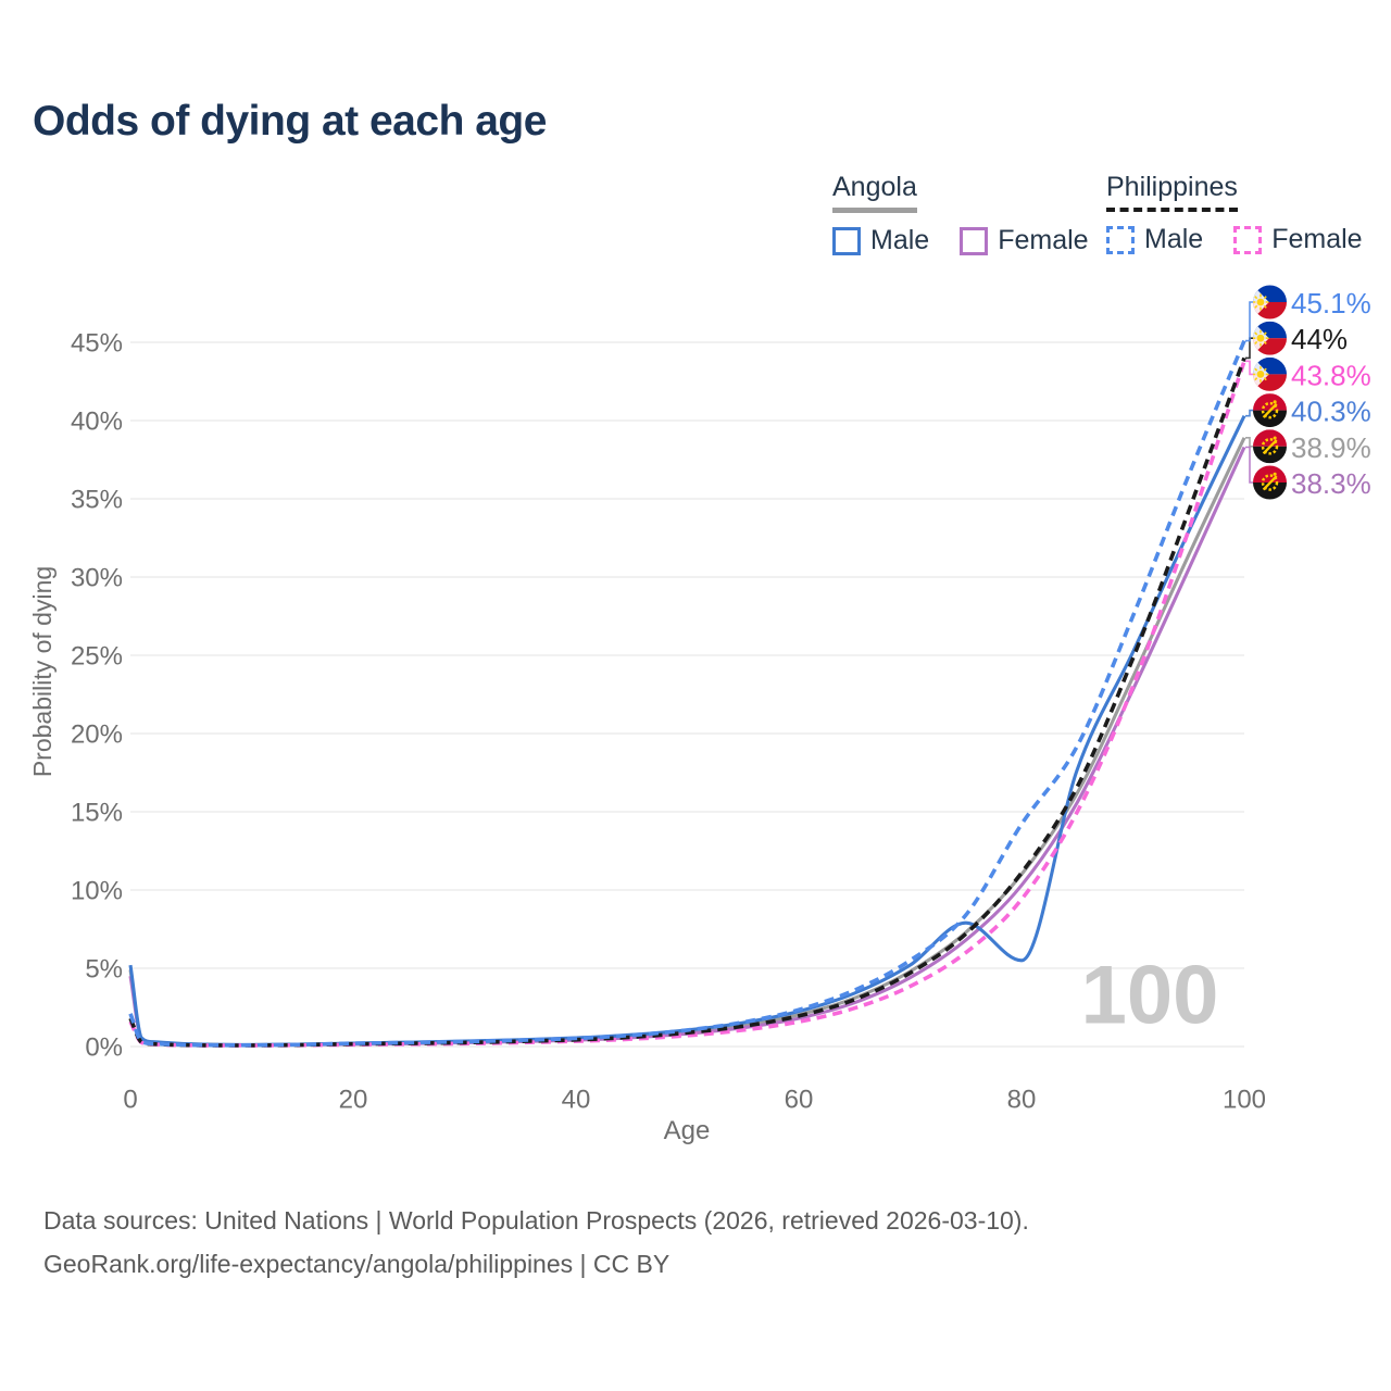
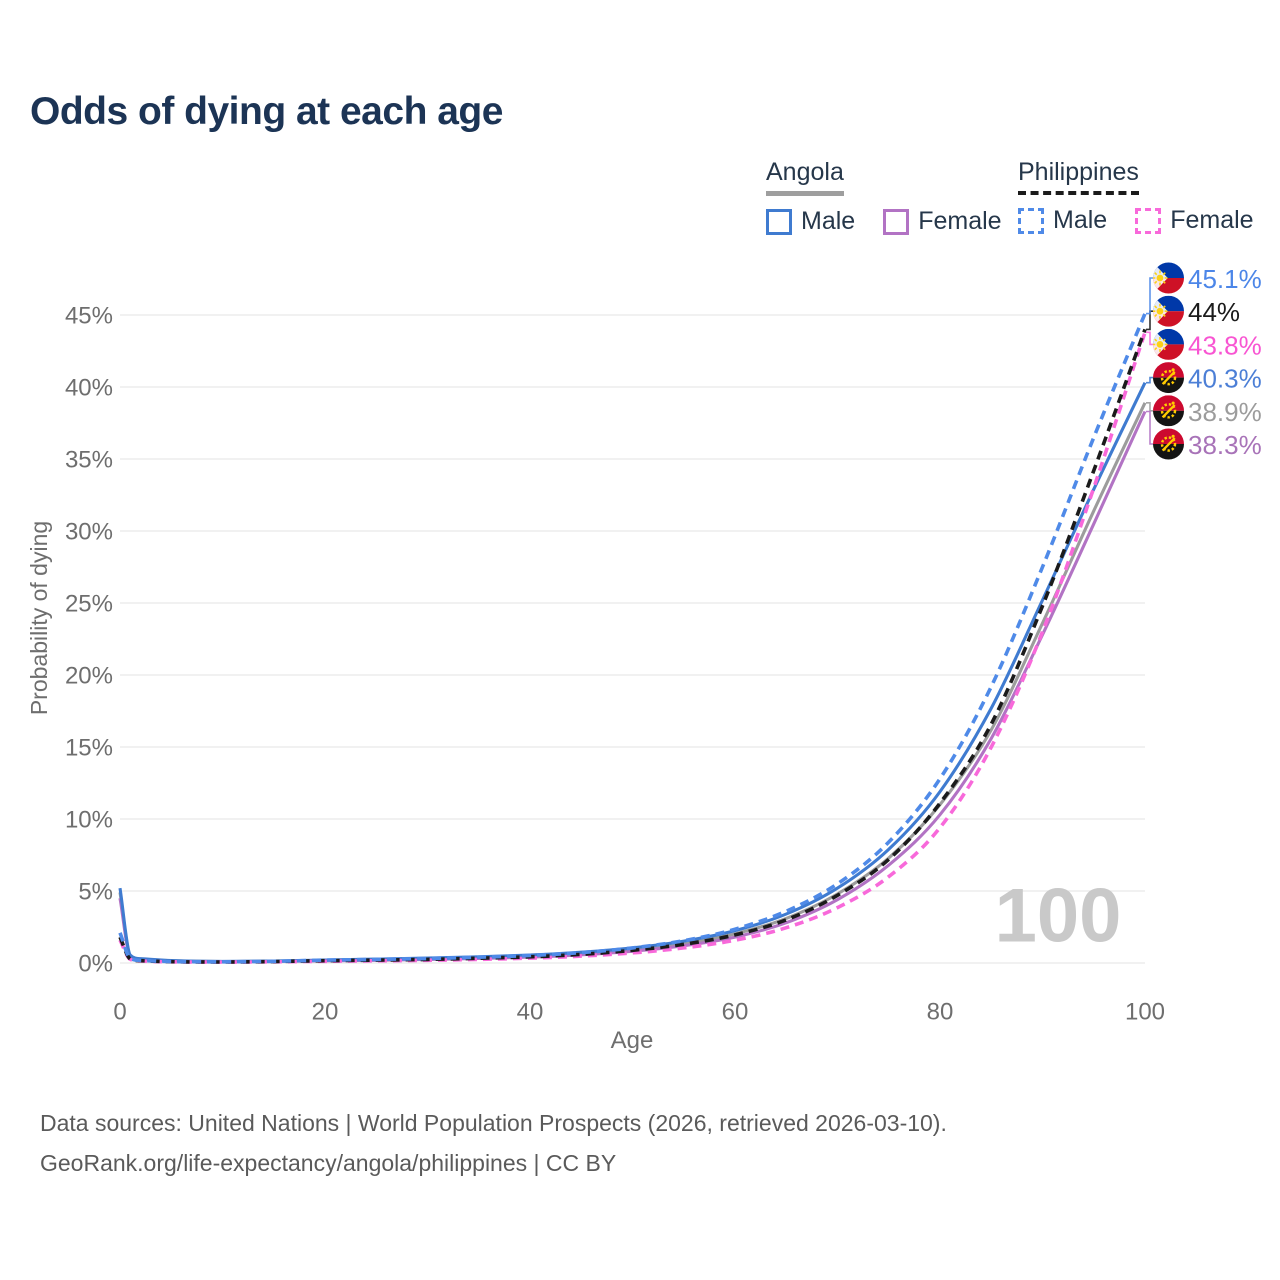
Angola Male/80: 5.5% -> 11.9%
Philippines Male/80: 14.2% -> 12.8%
